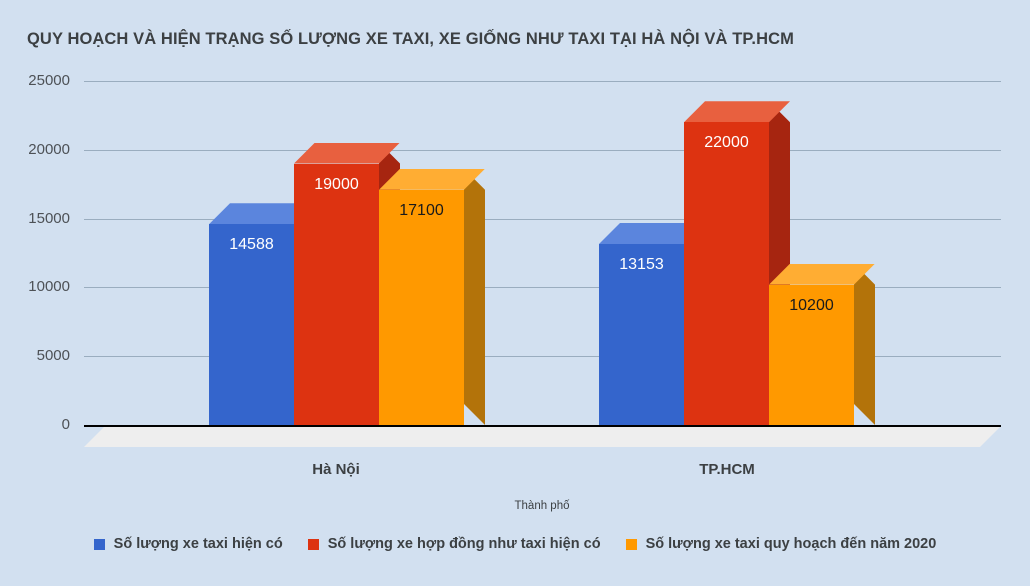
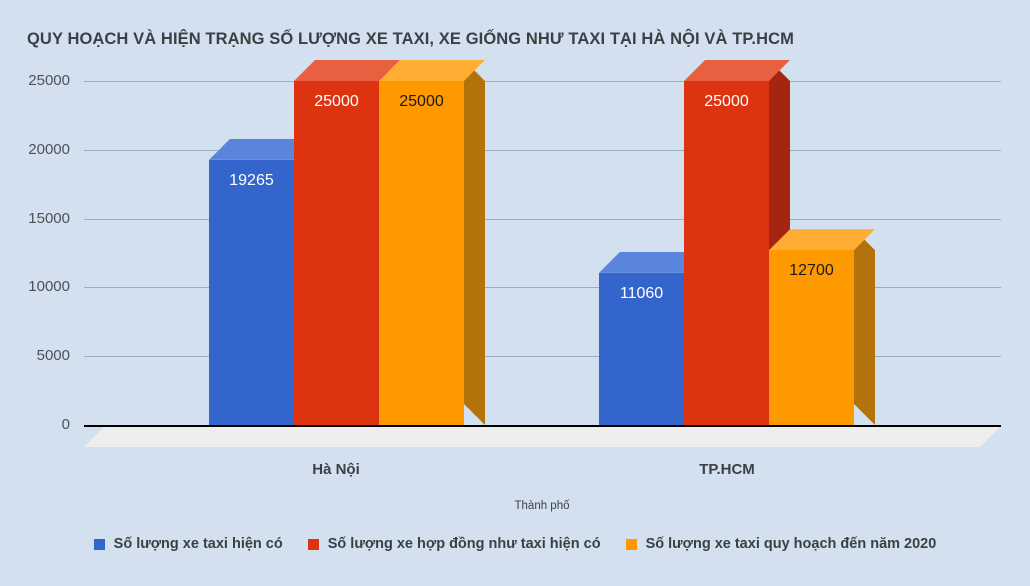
Số lượng xe taxi hiện có/Hà Nội: 14588 -> 19265
Số lượng xe hợp đồng như taxi hiện có/Hà Nội: 19000 -> 25000
Số lượng xe taxi quy hoạch đến năm 2020/Hà Nội: 17100 -> 25000
Số lượng xe taxi hiện có/TP.HCM: 13153 -> 11060
Số lượng xe hợp đồng như taxi hiện có/TP.HCM: 22000 -> 25000
Số lượng xe taxi quy hoạch đến năm 2020/TP.HCM: 10200 -> 12700
